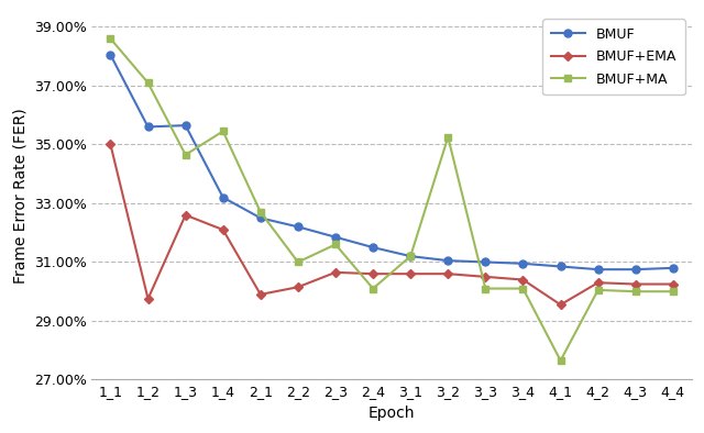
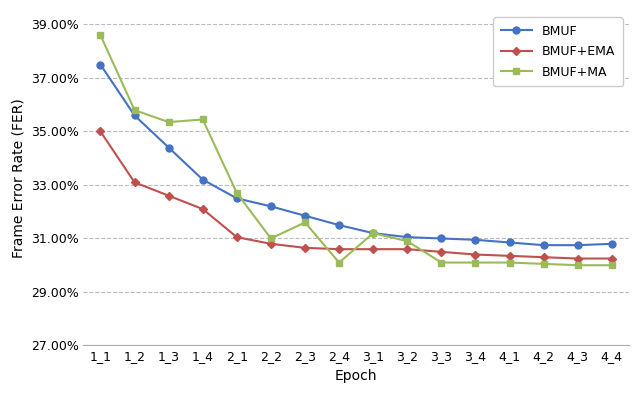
BMUF/1_1: 38.05% -> 37.50%
BMUF+EMA/1_2: 29.75% -> 33.10%
BMUF+MA/1_2: 37.10% -> 35.80%
BMUF/1_3: 35.65% -> 34.40%
BMUF+MA/1_3: 34.65% -> 35.35%
BMUF+EMA/2_1: 29.90% -> 31.05%
BMUF+EMA/2_2: 30.15% -> 30.80%
BMUF+MA/3_2: 35.25% -> 30.90%
BMUF+EMA/4_1: 29.55% -> 30.35%
BMUF+MA/4_1: 27.65% -> 30.10%
